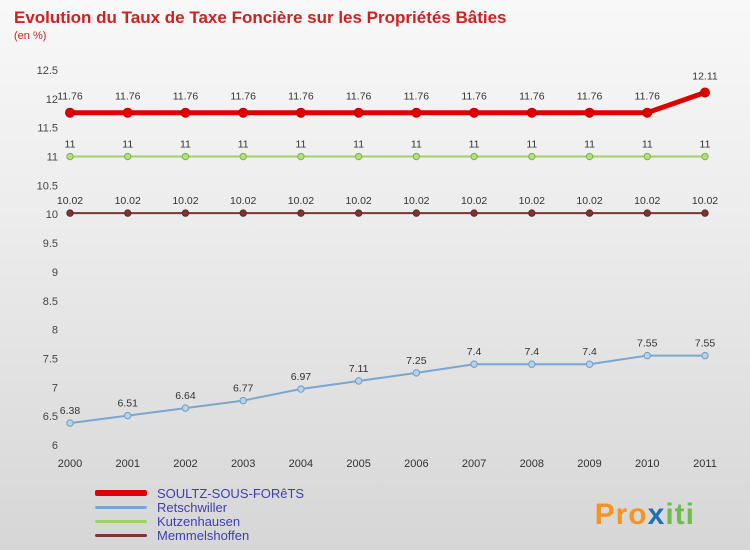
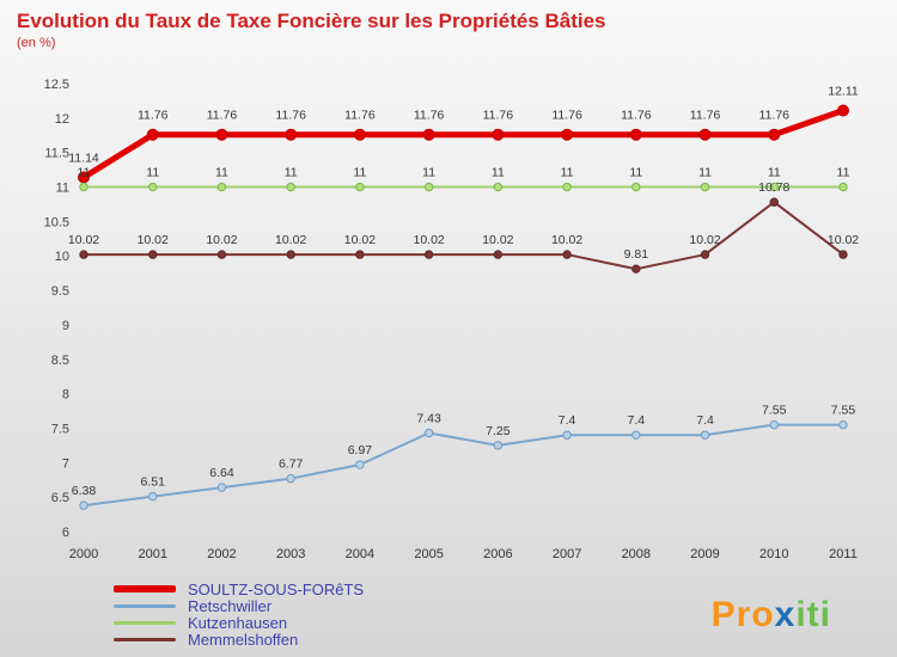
SOULTZ-SOUS-FORêTS/2000: 11.76 -> 11.14
Retschwiller/2005: 7.11 -> 7.43
Memmelshoffen/2008: 10.02 -> 9.81
Memmelshoffen/2010: 10.02 -> 10.78
